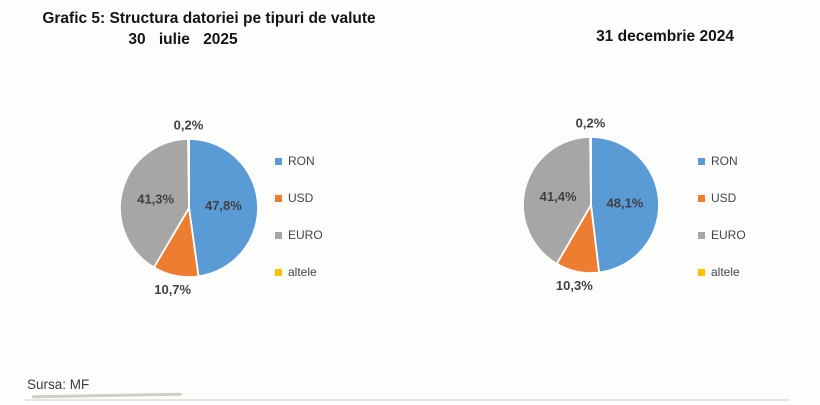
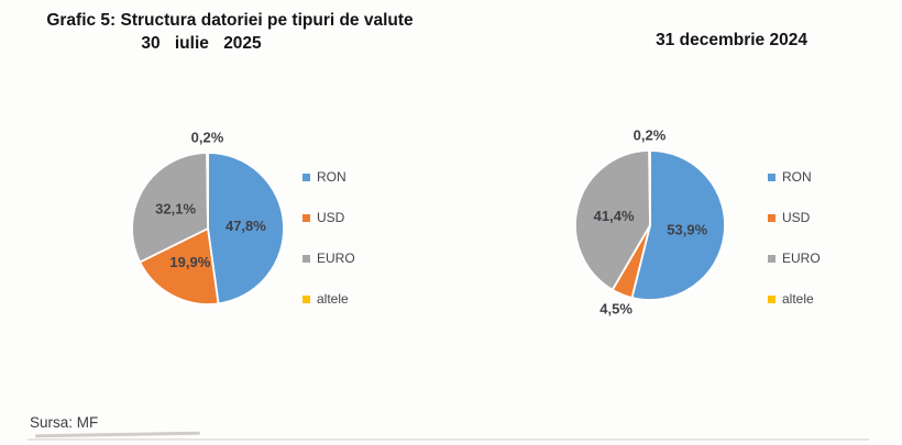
30 iulie 2025/USD: 10,7% -> 19,9%
30 iulie 2025/EURO: 41,3% -> 32,1%
31 decembrie 2024/RON: 48,1% -> 53,9%
31 decembrie 2024/USD: 10,3% -> 4,5%
